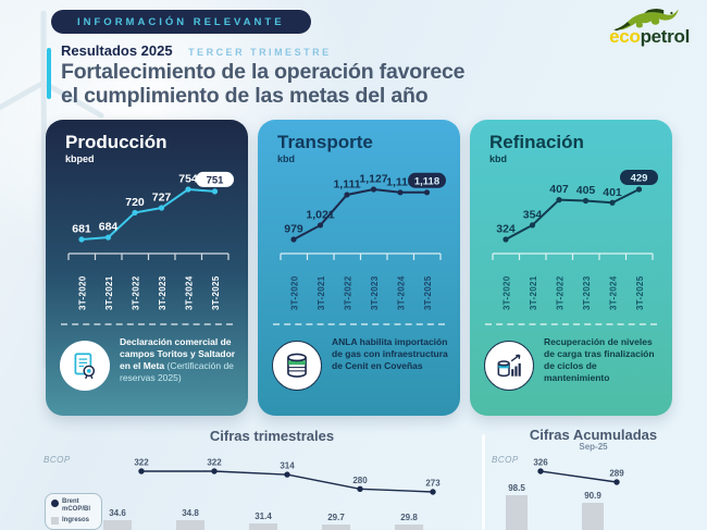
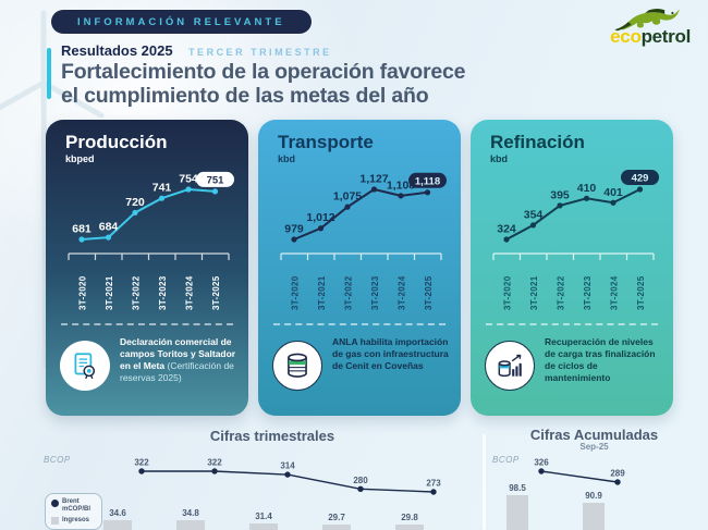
Producción/3T-2023: 727 -> 741
Transporte/3T-2021: 1,021 -> 1,012
Transporte/3T-2022: 1,111 -> 1,075
Transporte/3T-2024: 1,118 -> 1,108
Refinación/3T-2022: 407 -> 395
Refinación/3T-2023: 405 -> 410
